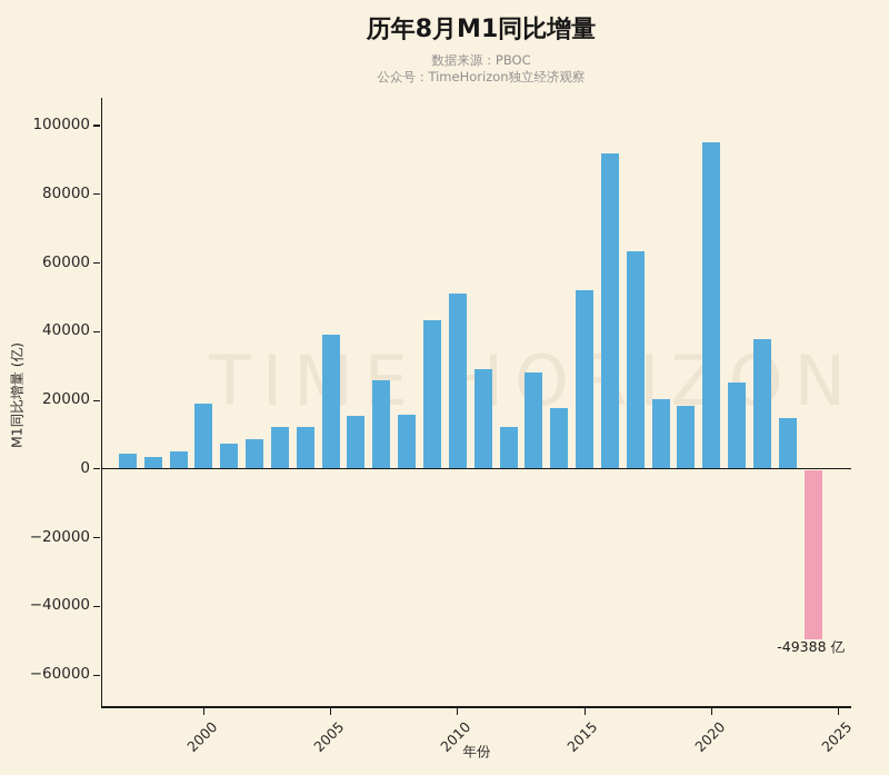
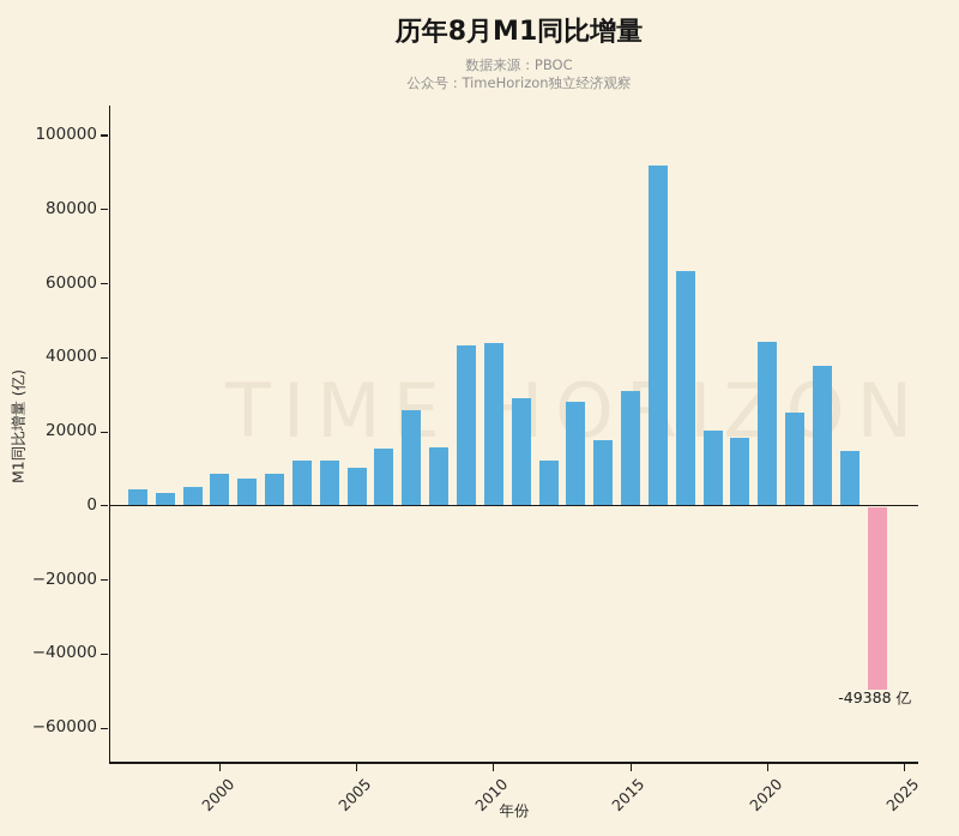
2000: 19000 -> 9000
2005: 39000 -> 10000
2010: 51000 -> 44000
2015: 52000 -> 31000
2020: 95000 -> 44000
